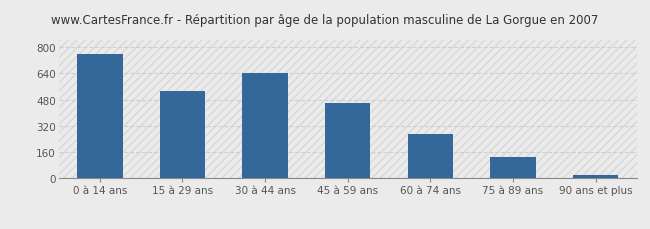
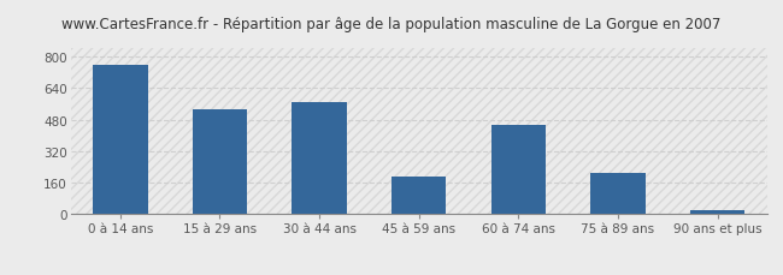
30 à 44 ans: 640 -> 570
45 à 59 ans: 460 -> 190
60 à 74 ans: 270 -> 450
75 à 89 ans: 130 -> 210
